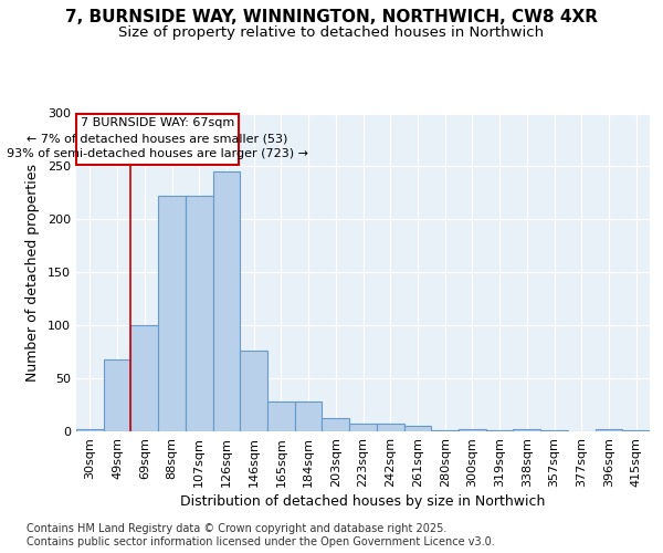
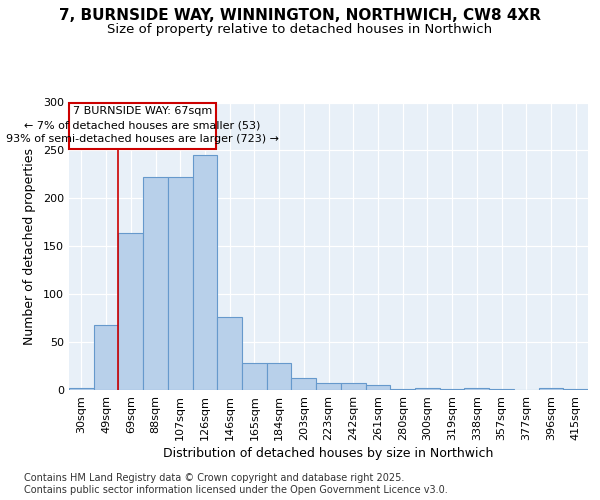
69sqm: 100 -> 164
